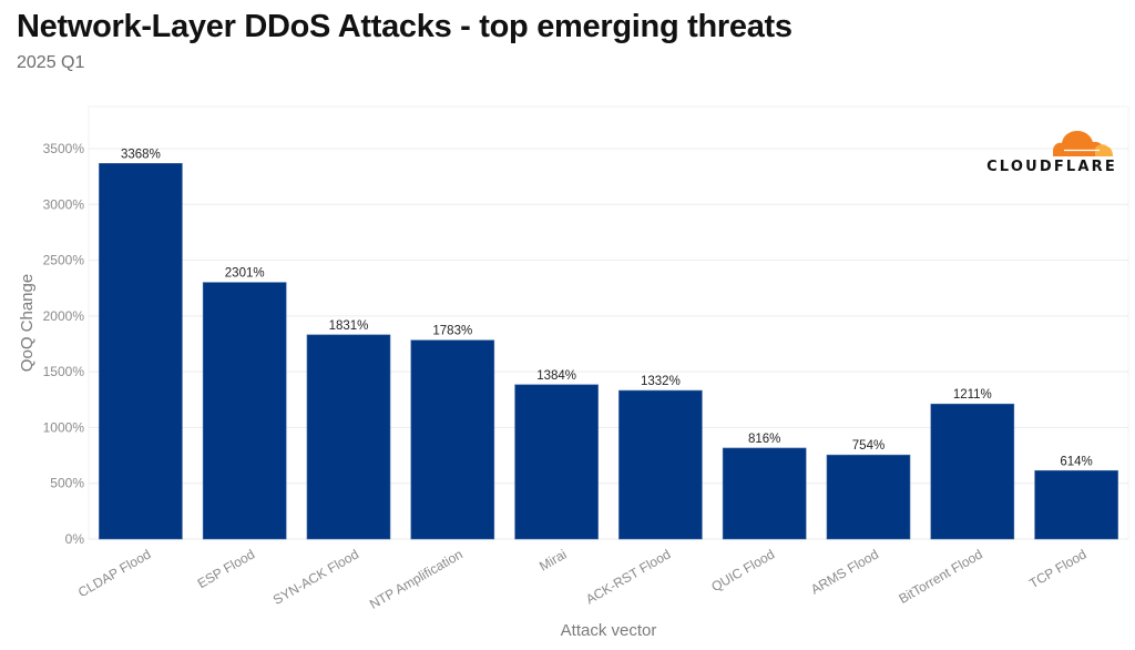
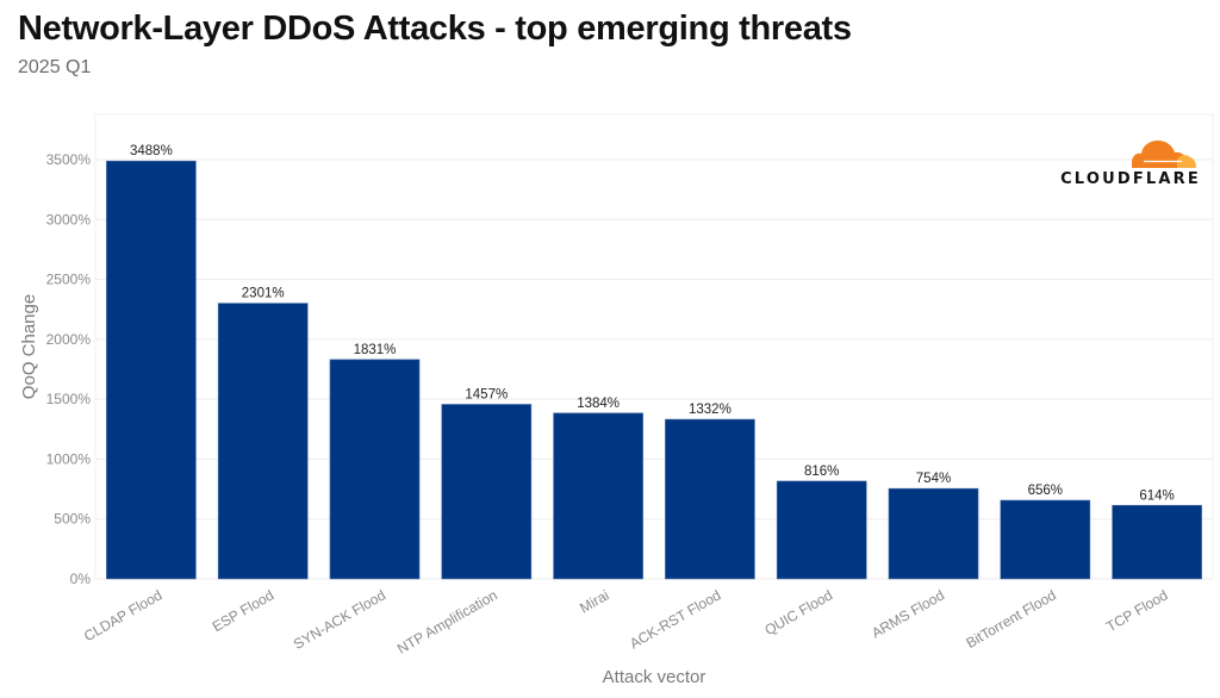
CLDAP Flood: 3368% -> 3488%
NTP Amplification: 1783% -> 1457%
BitTorrent Flood: 1211% -> 656%
